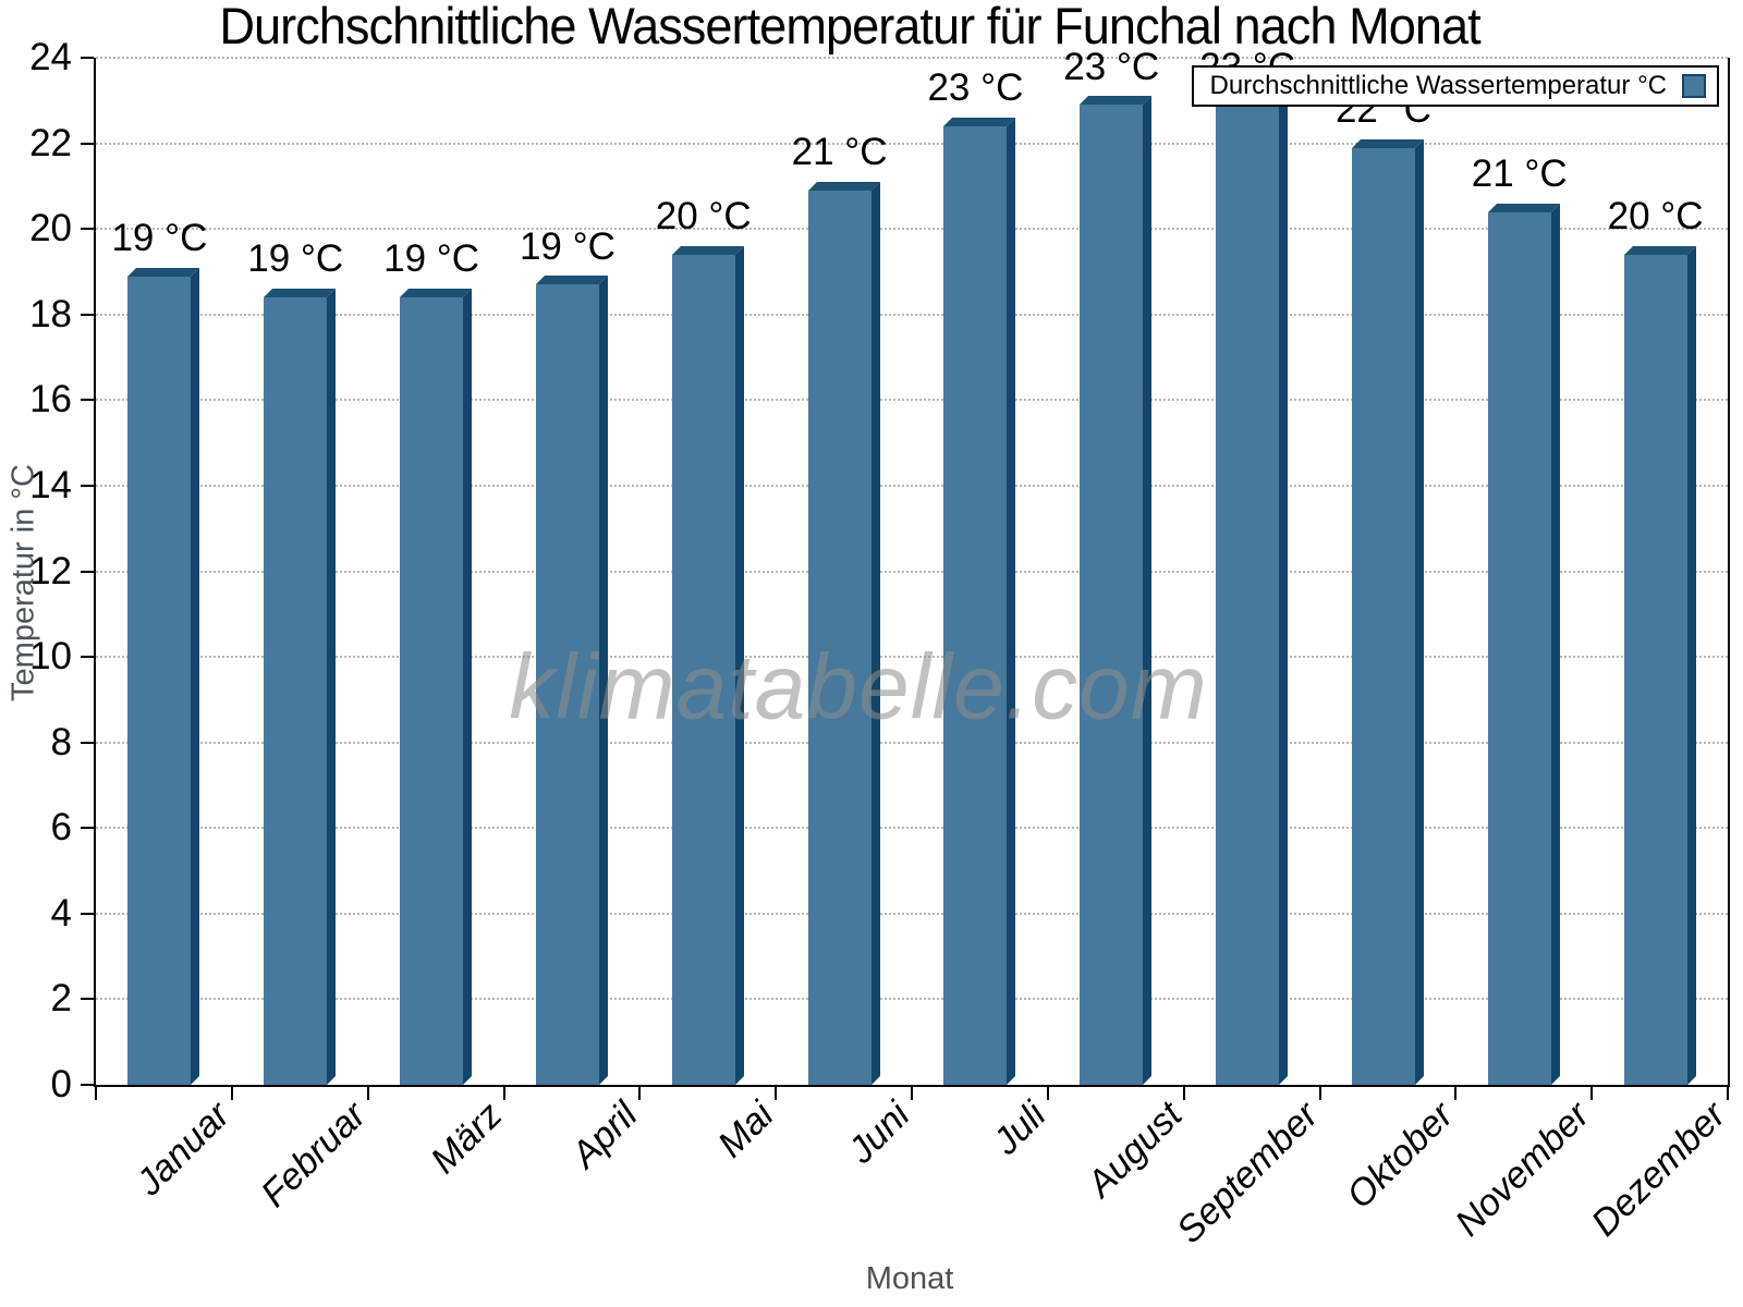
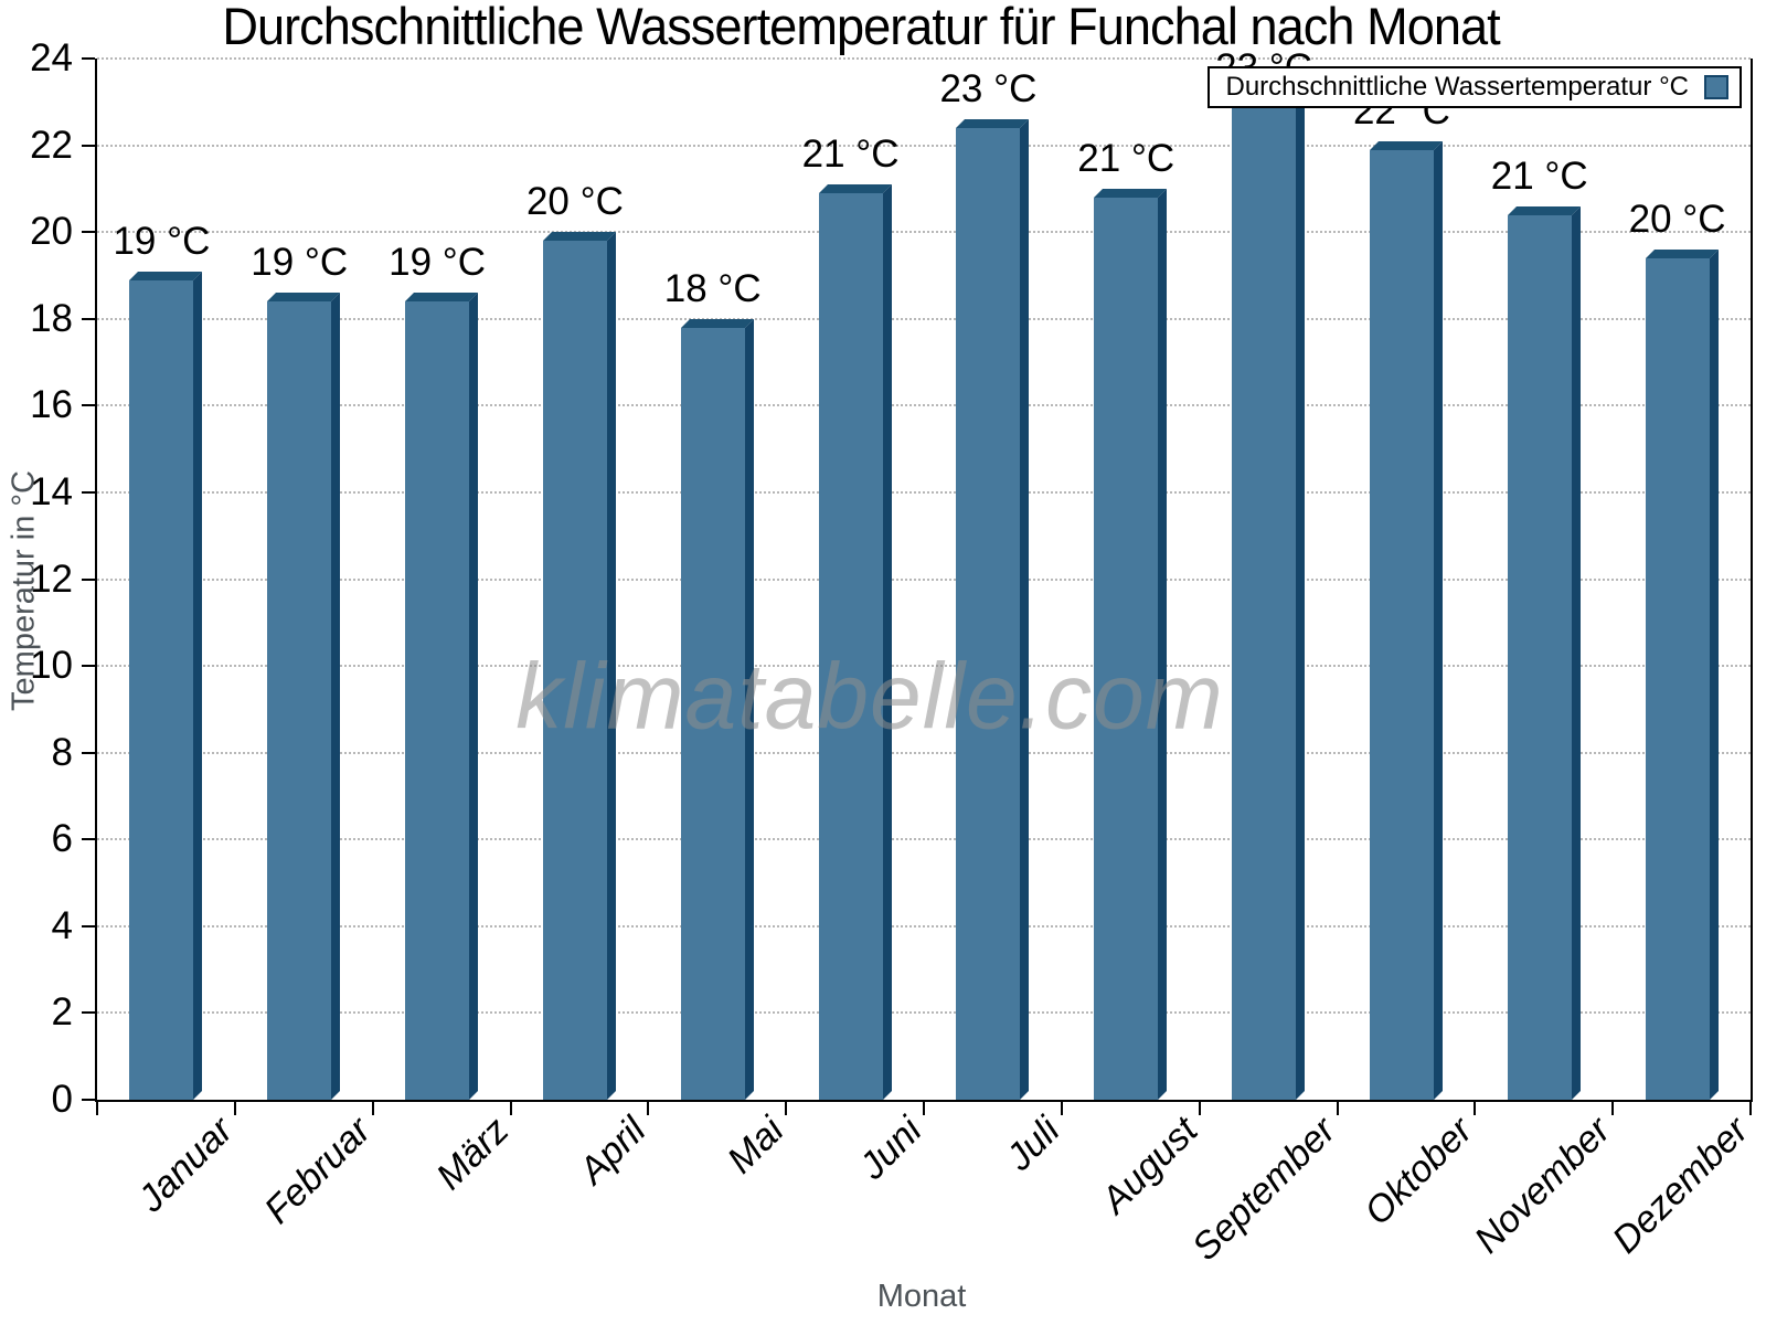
April: 19 -> 20
Mai: 20 -> 18
August: 23 -> 21
